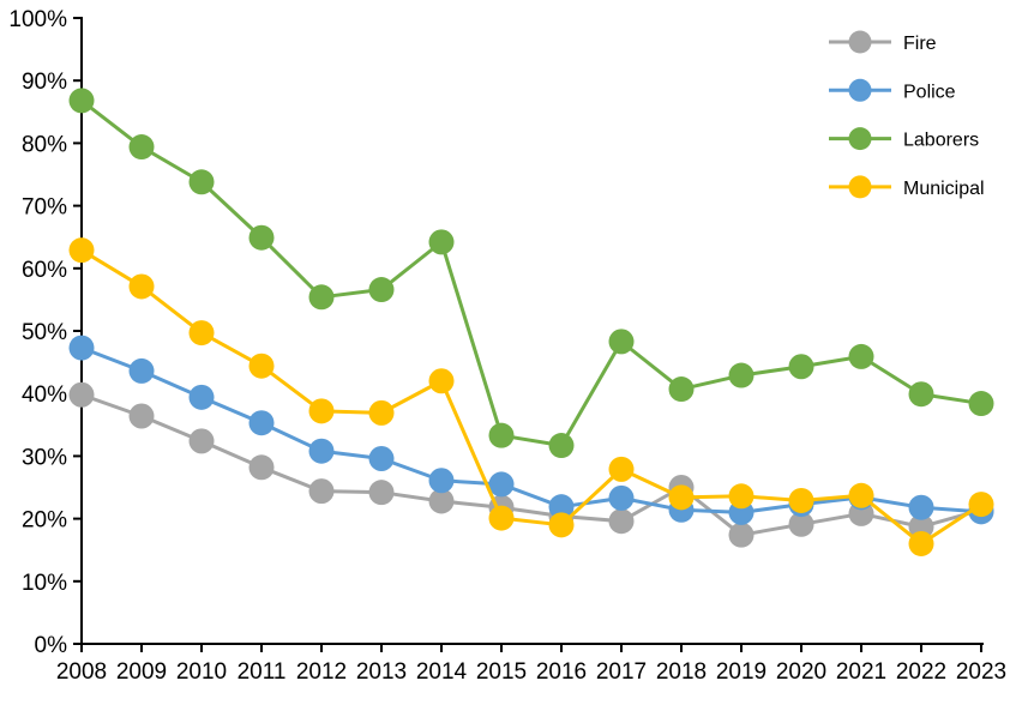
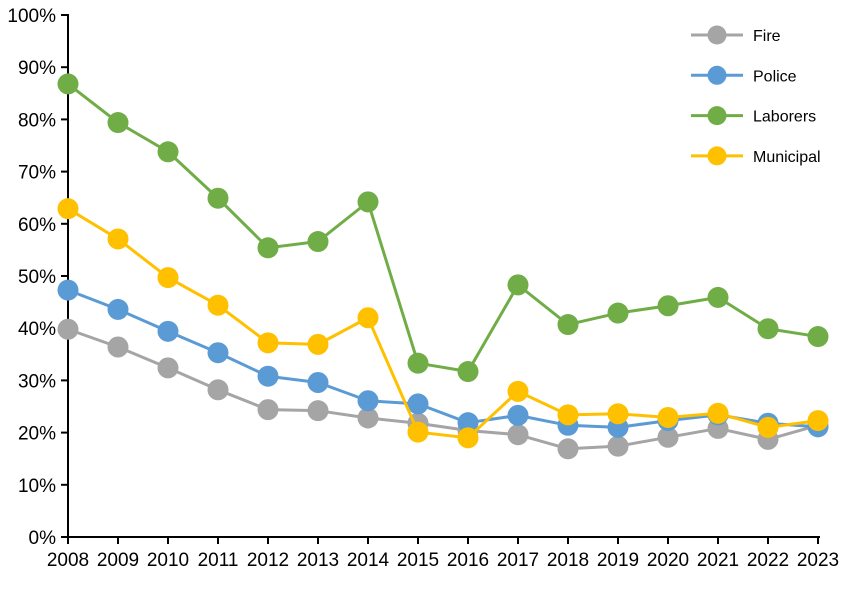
Fire/2018: 25% -> 17%
Municipal/2022: 16% -> 21%
